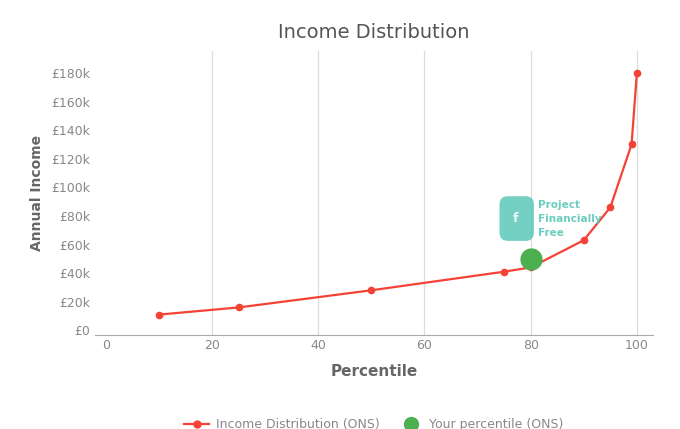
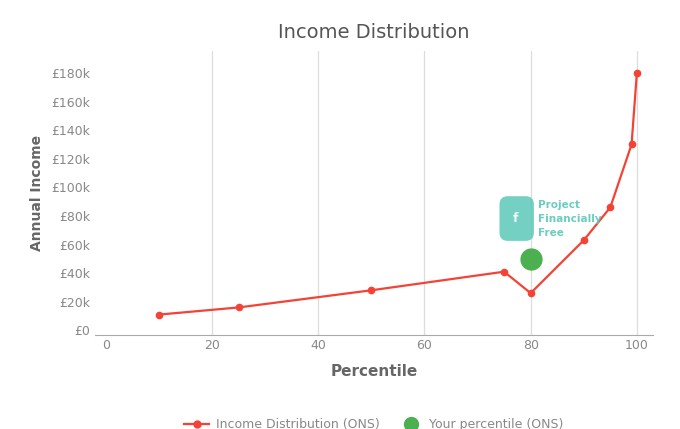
80: £44k -> £26k
